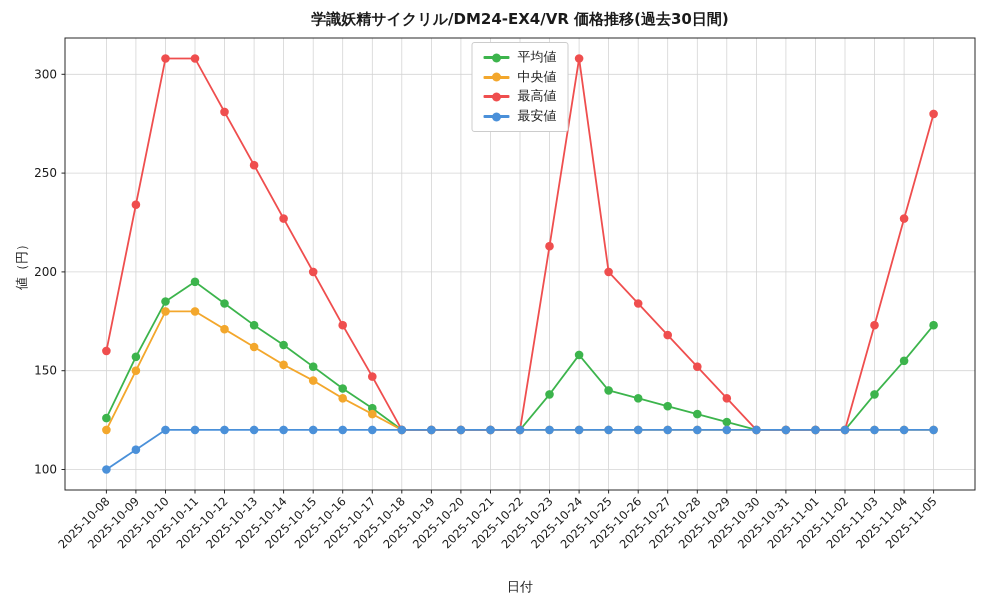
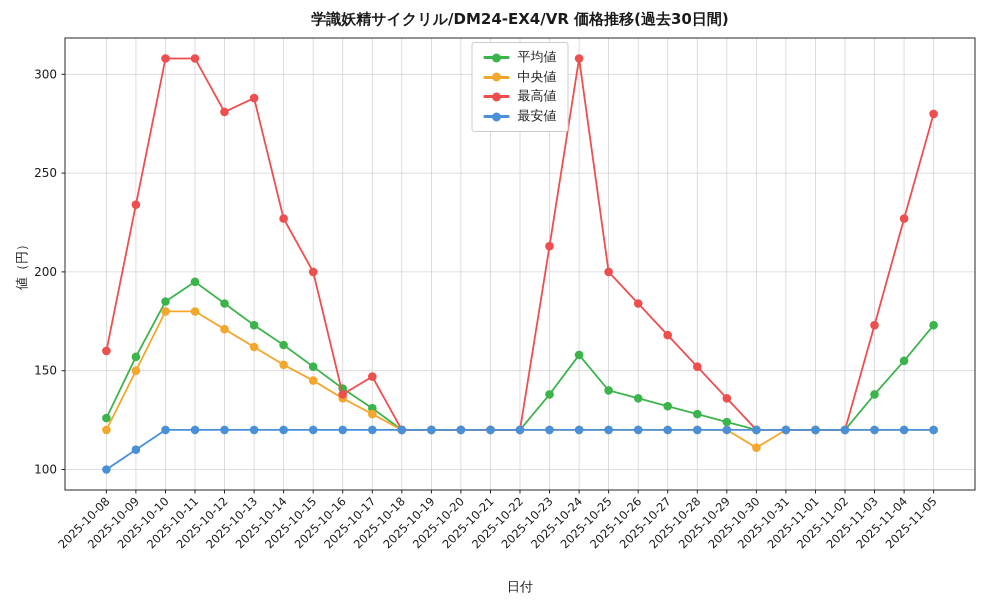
最高値/2025-10-13: 254 -> 288
最高値/2025-10-16: 173 -> 138
中央値/2025-10-30: 120 -> 111
